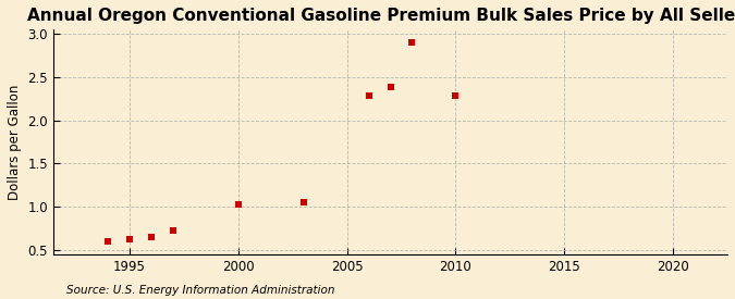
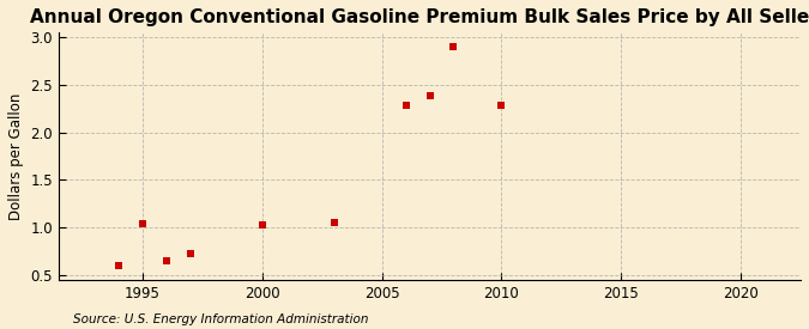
1995: 0.62 -> 1.04
